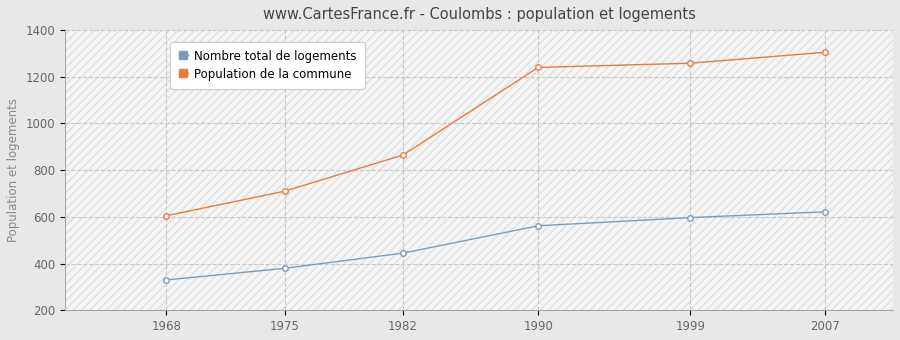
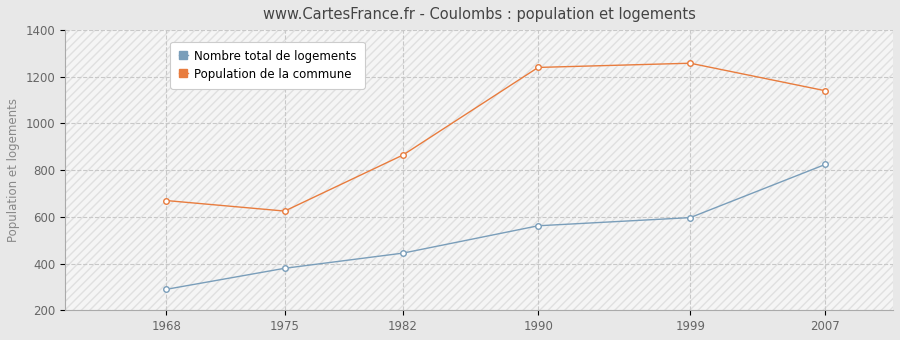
Nombre total de logements/1968: 330 -> 290
Population de la commune/1968: 605 -> 670
Population de la commune/1975: 710 -> 625
Nombre total de logements/2007: 622 -> 825
Population de la commune/2007: 1305 -> 1140
